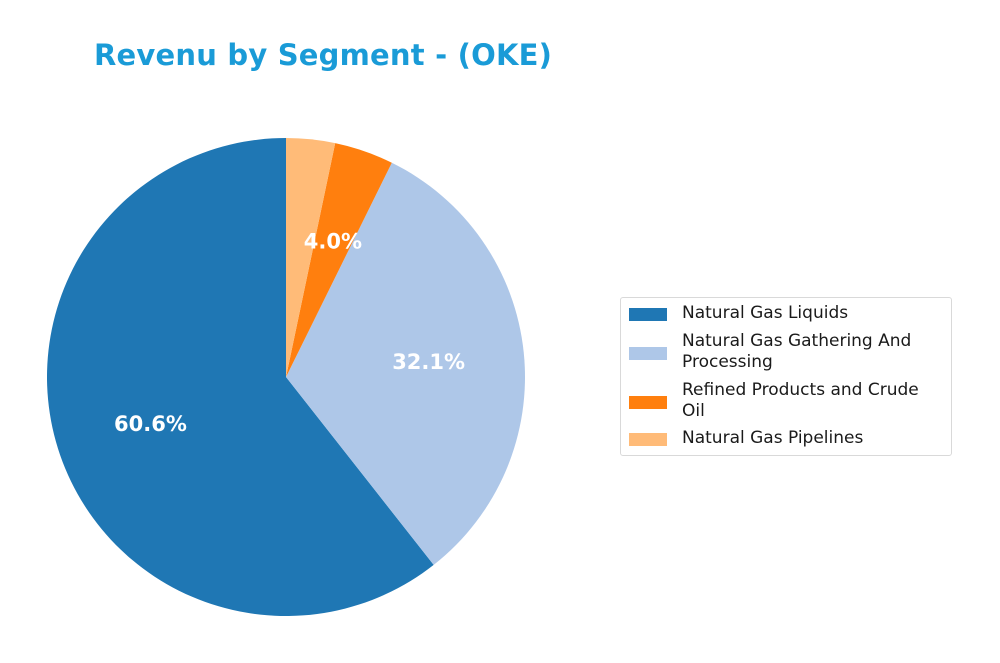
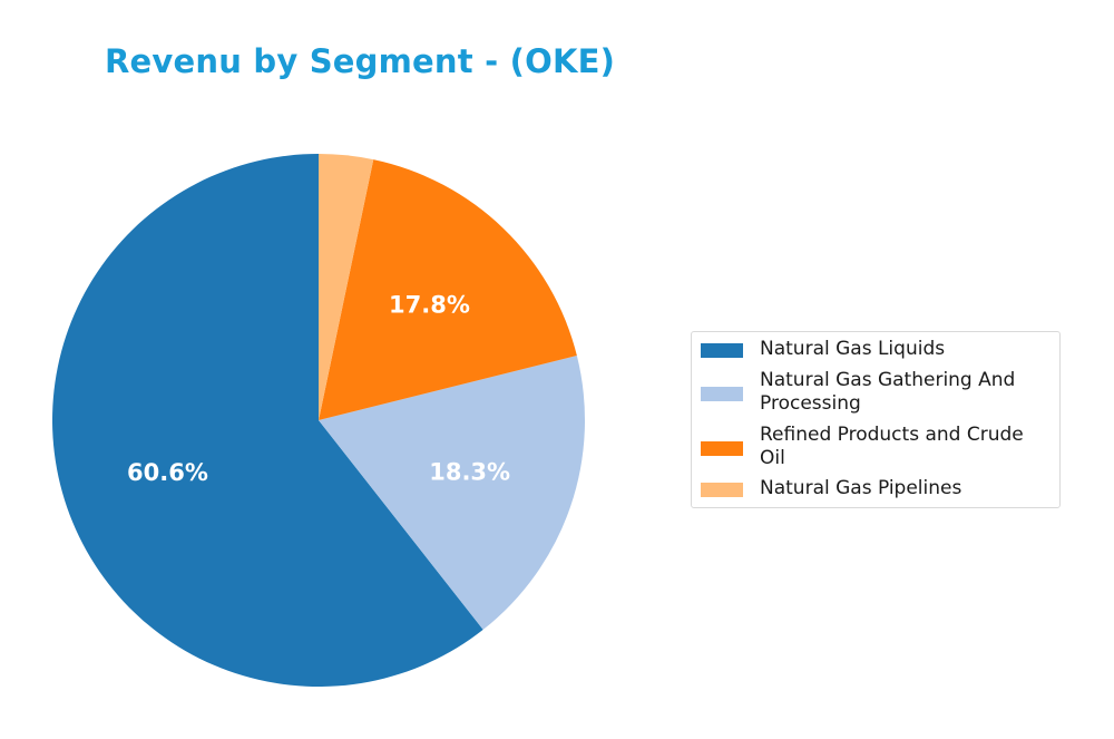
Natural Gas Gathering And Processing: 32.1% -> 18.3%
Refined Products and Crude Oil: 4.0% -> 17.8%
